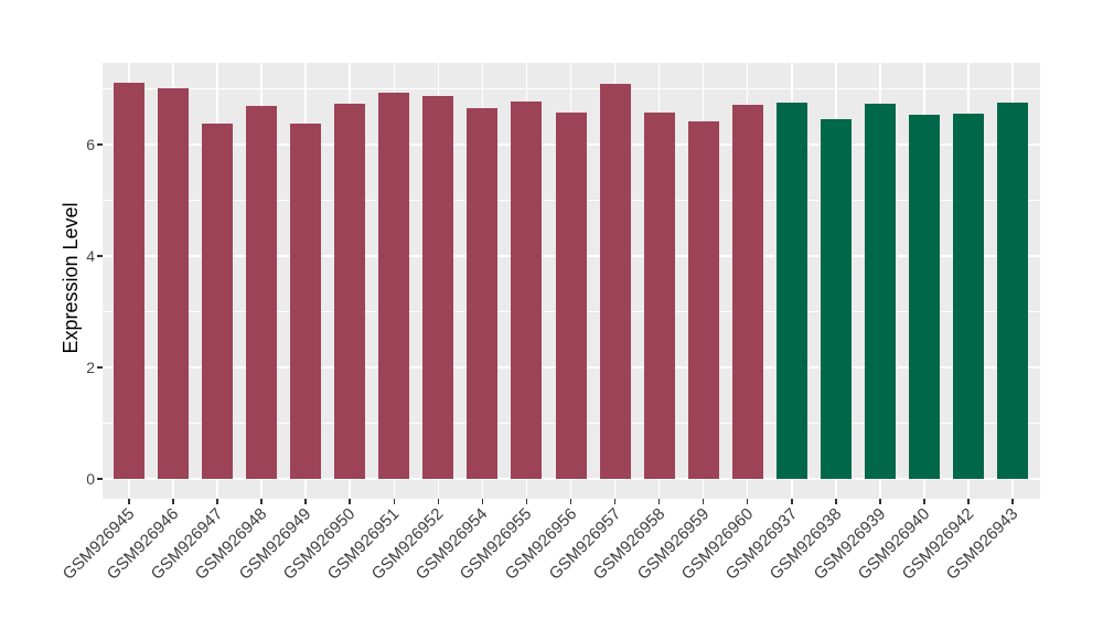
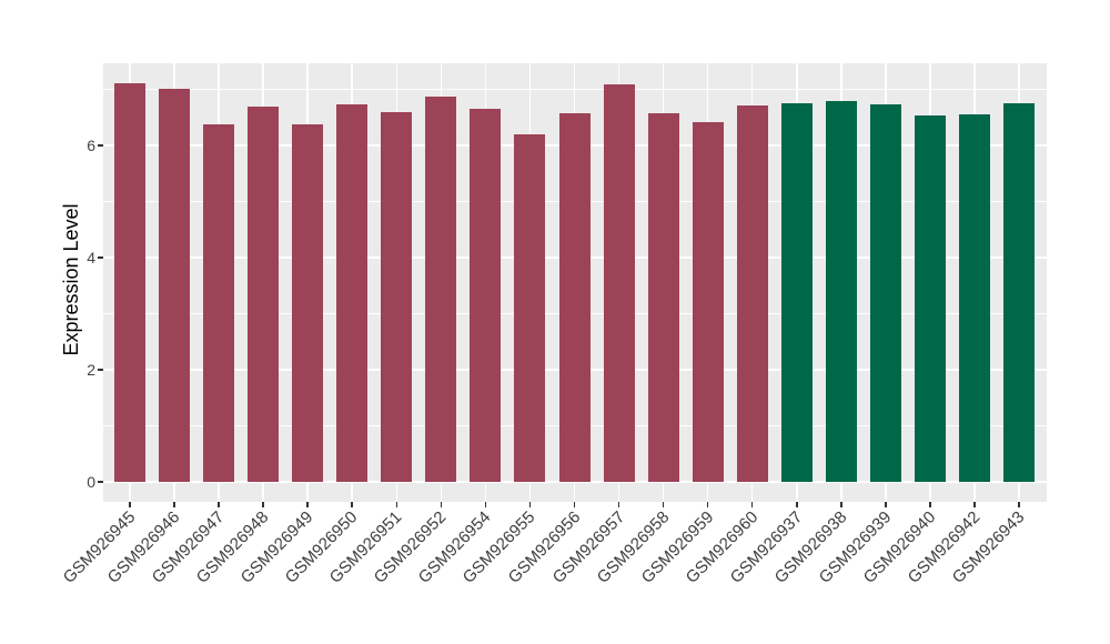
GSM926951: 6.9 -> 6.6
GSM926955: 6.8 -> 6.2
GSM926938: 6.5 -> 6.8
